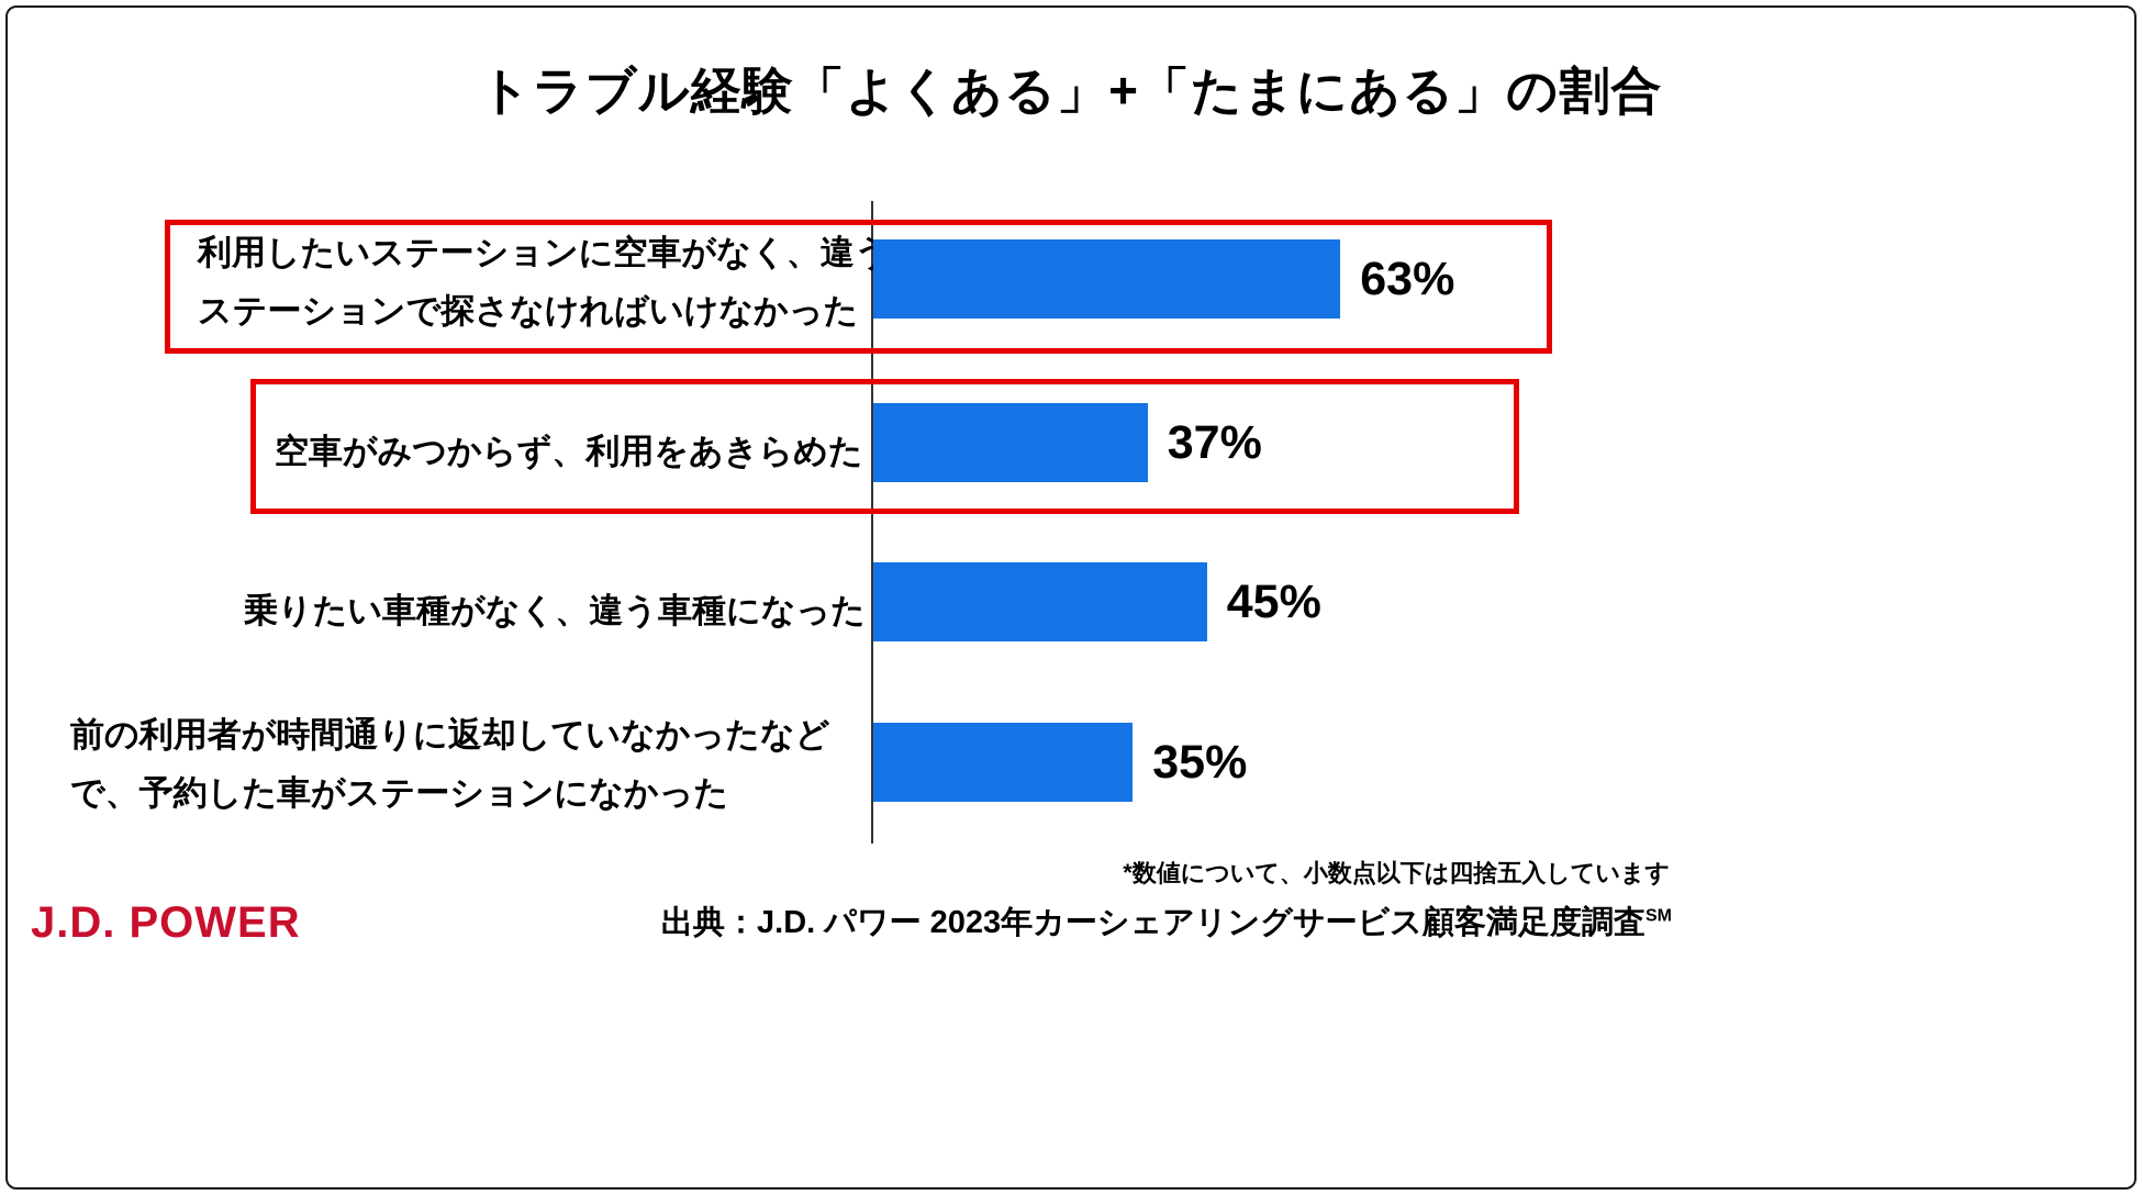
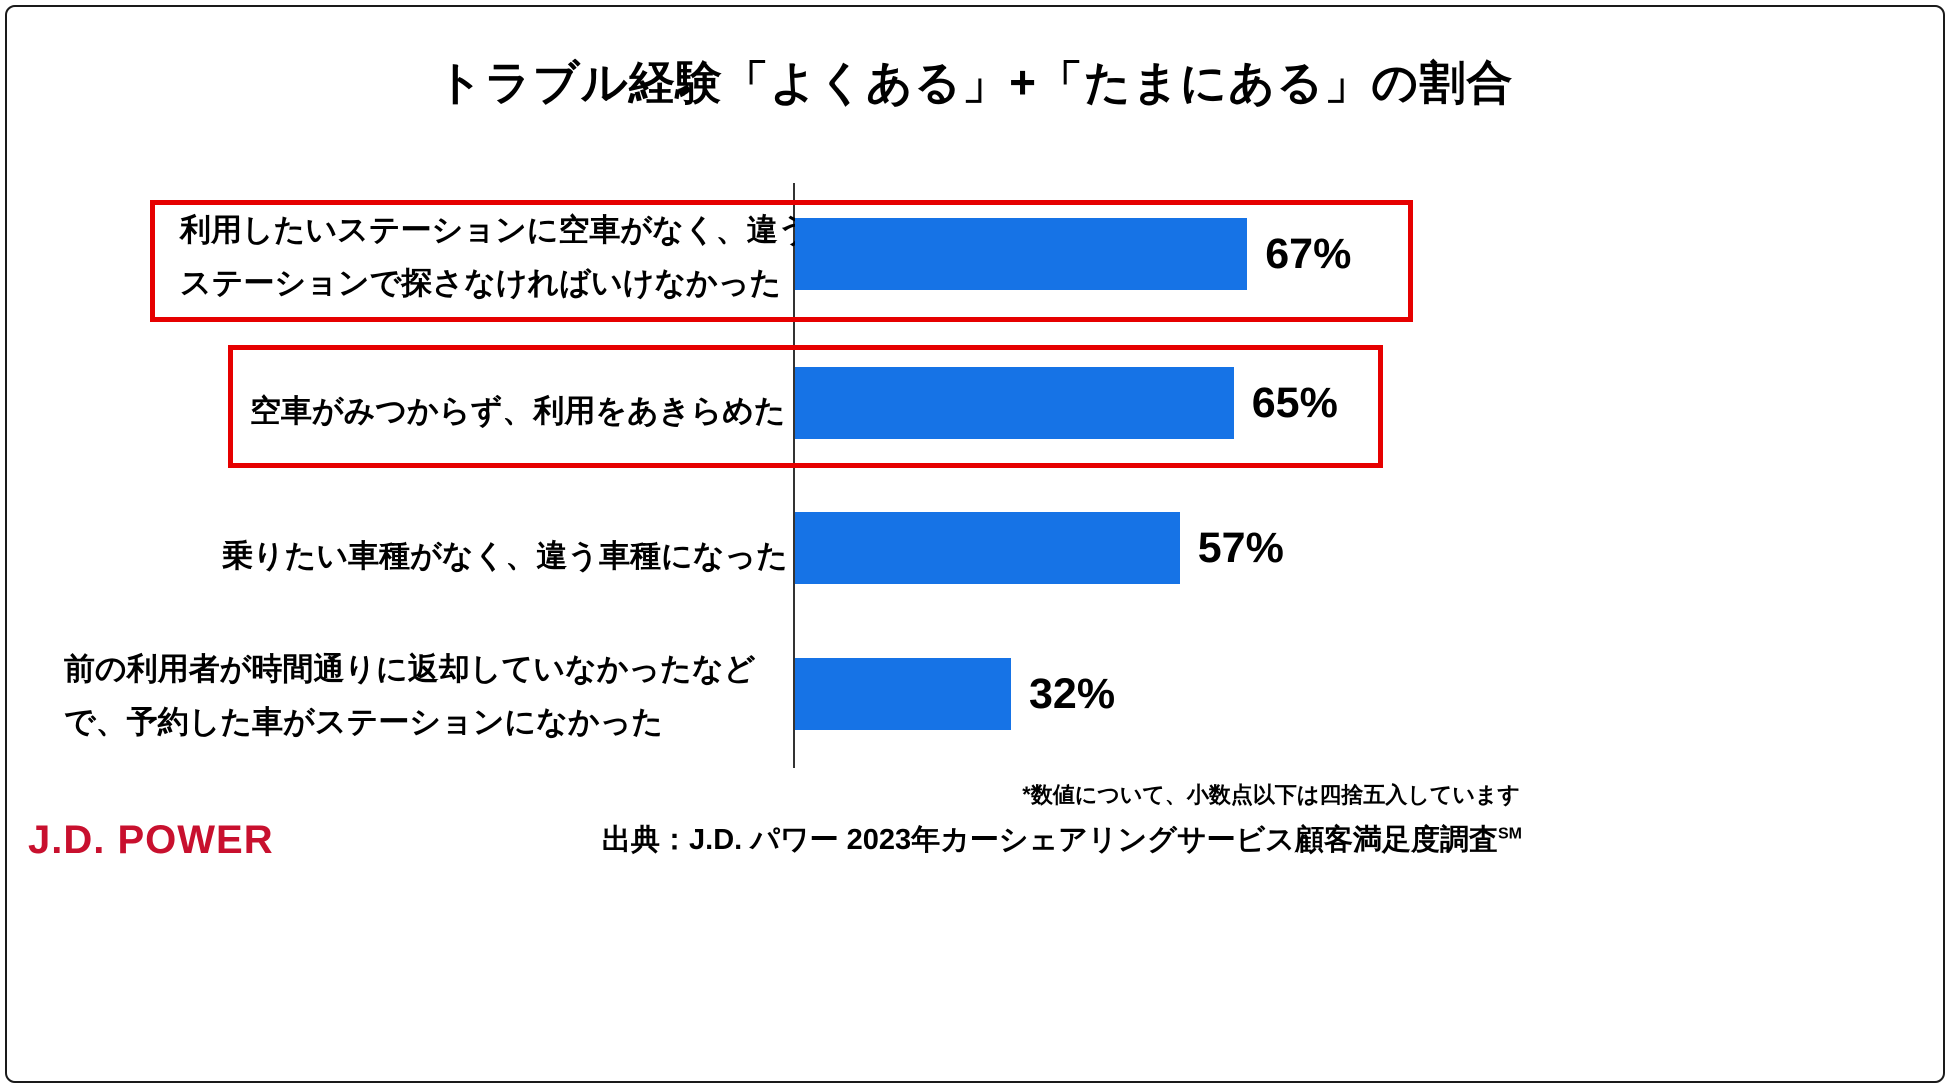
利用したいステーションに空車がなく、違う ステーションで探さなければいけなかった: 63% -> 67%
空車がみつからず、利用をあきらめた: 37% -> 65%
乗りたい車種がなく、違う車種になった: 45% -> 57%
前の利用者が時間通りに返却していなかったなど で、予約した車がステーションになかった: 35% -> 32%
